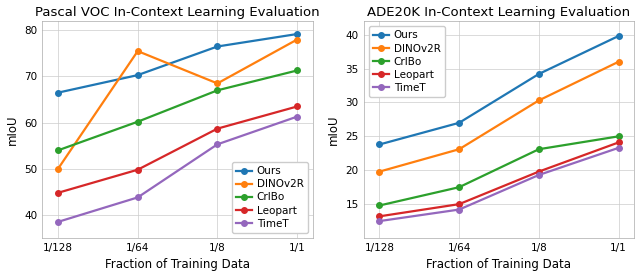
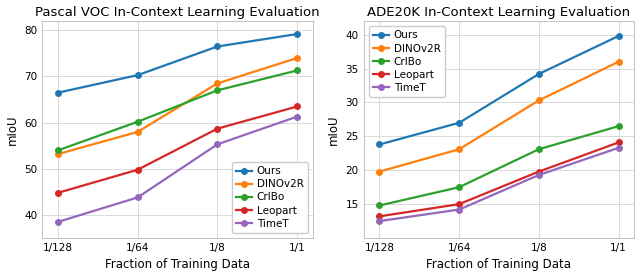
Pascal VOC In-Context Learning Evaluation/DINOv2R/1/128: 50.0 -> 53.2
Pascal VOC In-Context Learning Evaluation/DINOv2R/1/64: 75.5 -> 58.0
Pascal VOC In-Context Learning Evaluation/DINOv2R/1/1: 78.0 -> 74.0
ADE20K In-Context Learning Evaluation/CrIBo/1/1: 25.0 -> 26.5
